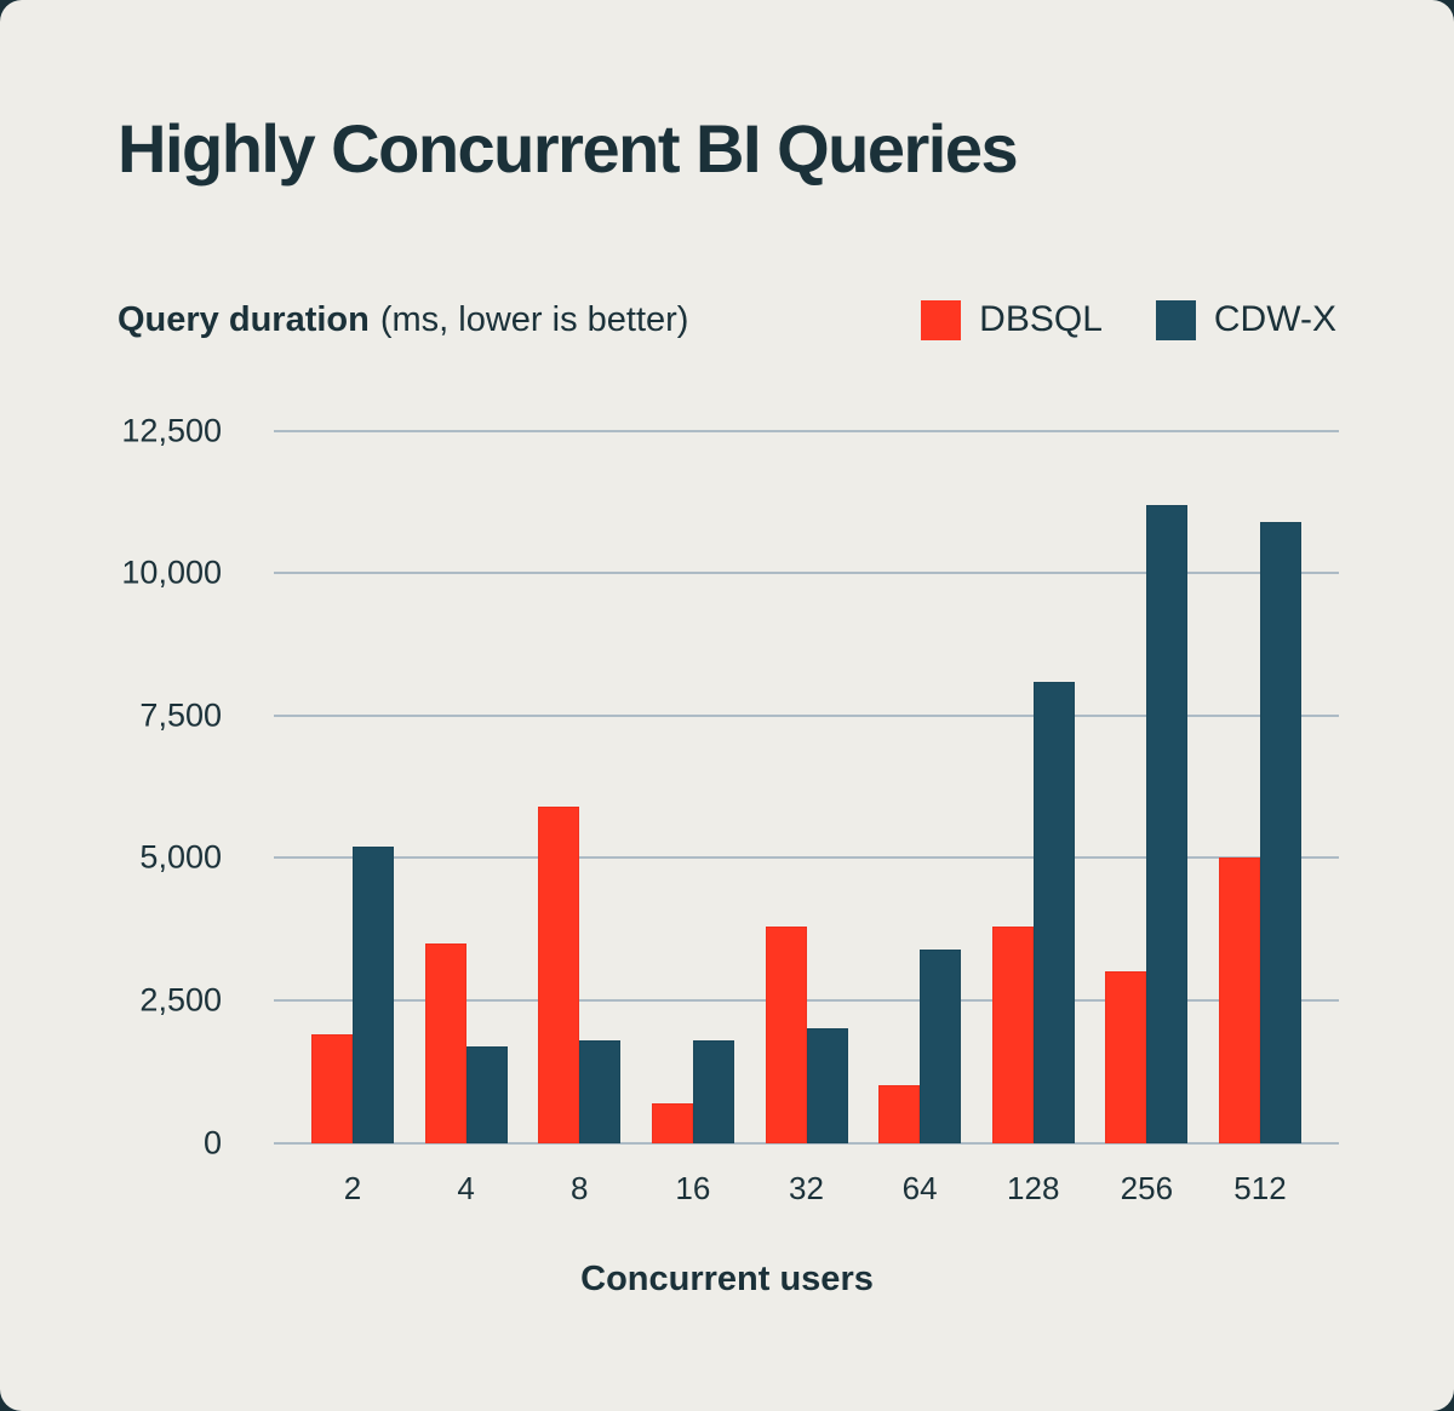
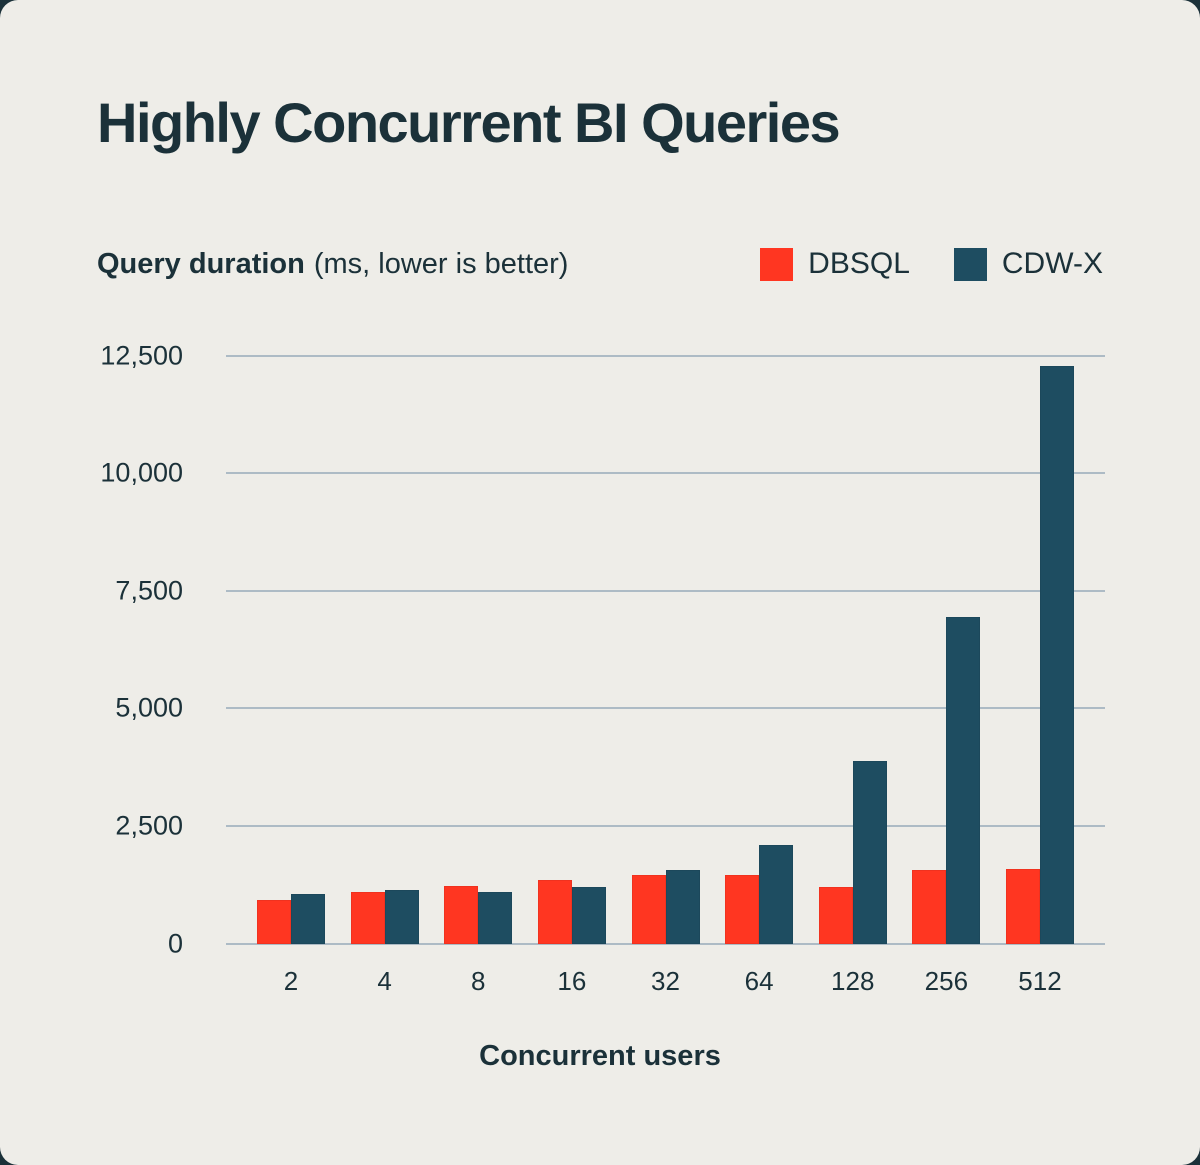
DBSQL/2: 1900 -> 900
CDW-X/2: 5200 -> 1000
DBSQL/4: 3500 -> 1100
CDW-X/4: 1700 -> 1100
DBSQL/8: 5900 -> 1200
CDW-X/8: 1800 -> 1100
DBSQL/16: 700 -> 1300
CDW-X/16: 1800 -> 1200
DBSQL/32: 3800 -> 1500
CDW-X/32: 2000 -> 1600
DBSQL/64: 1000 -> 1400
CDW-X/64: 3400 -> 2100
DBSQL/128: 3800 -> 1200
CDW-X/128: 8100 -> 3900
DBSQL/256: 3000 -> 1600
CDW-X/256: 11200 -> 6900
DBSQL/512: 5000 -> 1600
CDW-X/512: 10900 -> 12300
